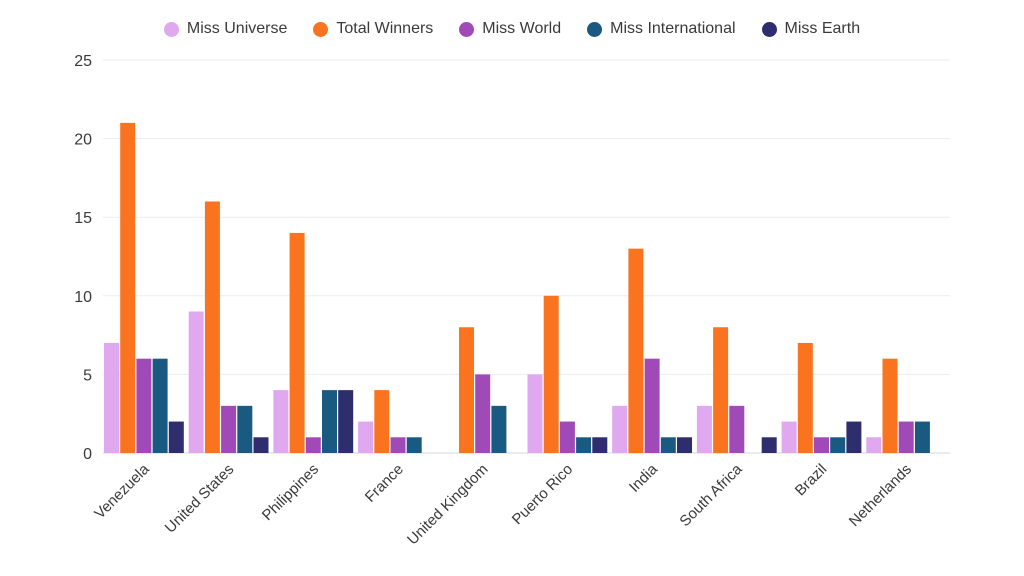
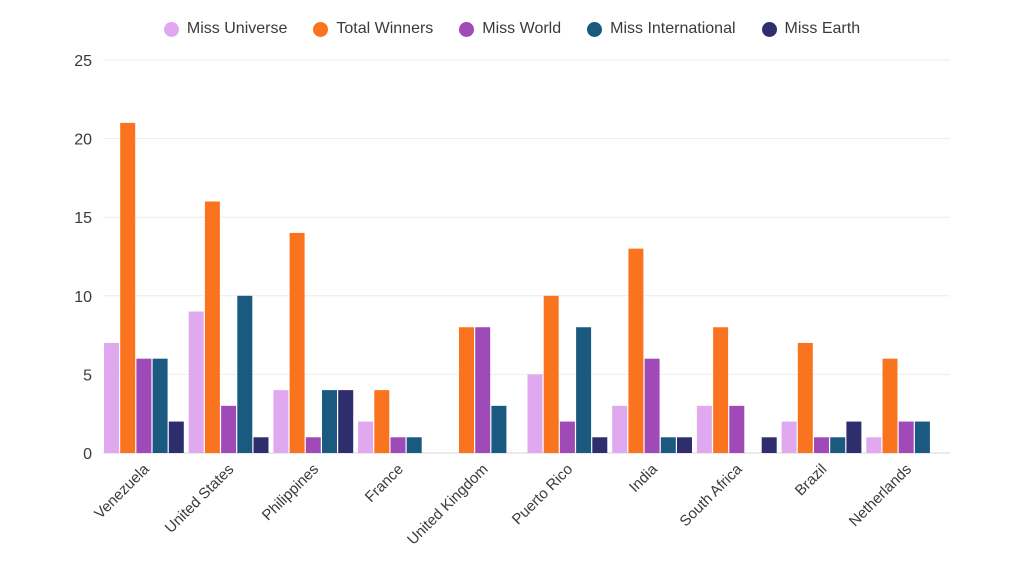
Miss International/United States: 3 -> 10
Miss World/United Kingdom: 5 -> 8
Miss International/Puerto Rico: 1 -> 8
